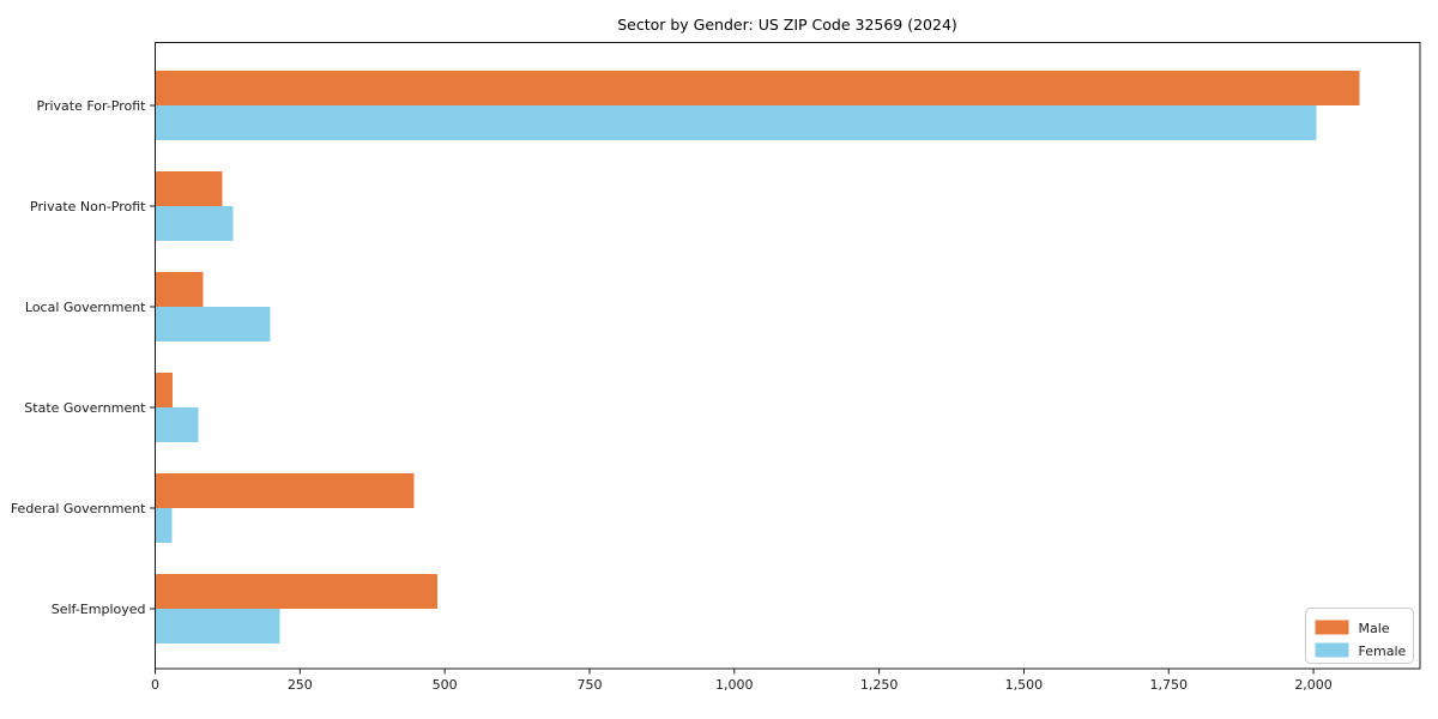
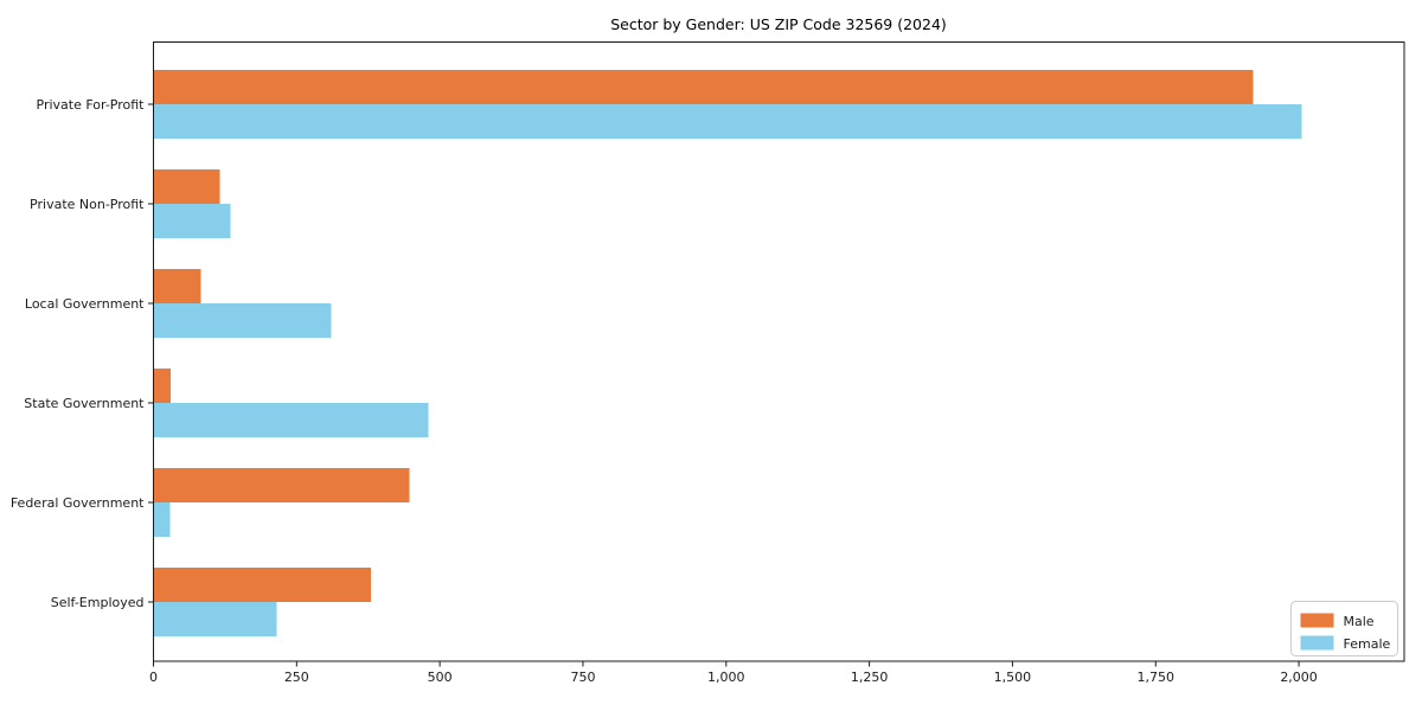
Male/Private For-Profit: 2080 -> 1920
Female/Local Government: 200 -> 310
Female/State Government: 80 -> 480
Male/Self-Employed: 490 -> 380
